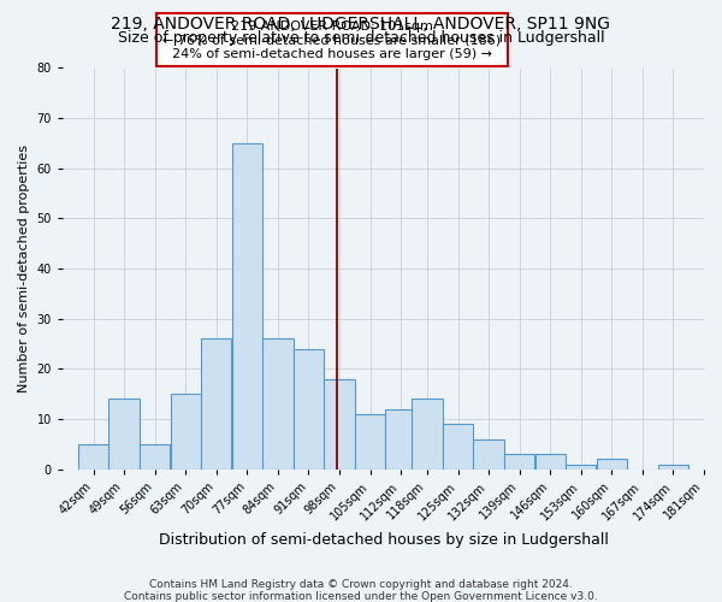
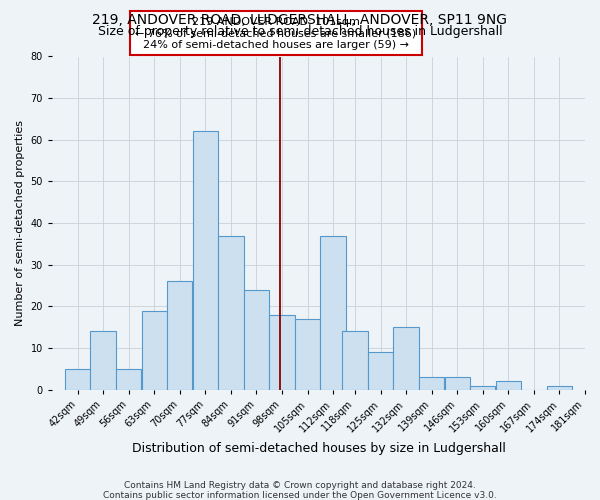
63sqm: 15 -> 19
77sqm: 65 -> 62
84sqm: 26 -> 37
105sqm: 11 -> 17
112sqm: 12 -> 37
132sqm: 6 -> 15
